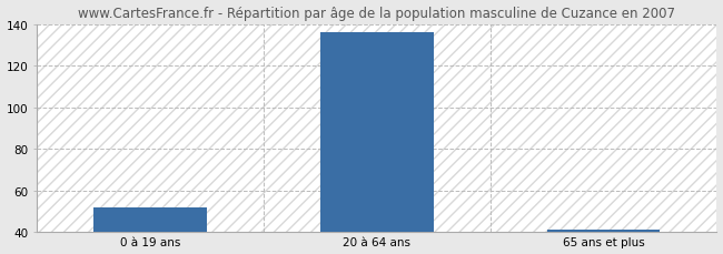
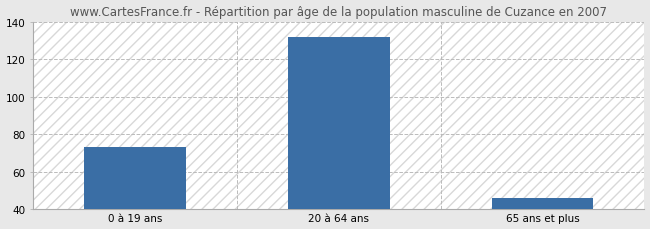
0 à 19 ans: 52 -> 73
20 à 64 ans: 136 -> 132
65 ans et plus: 41 -> 46
